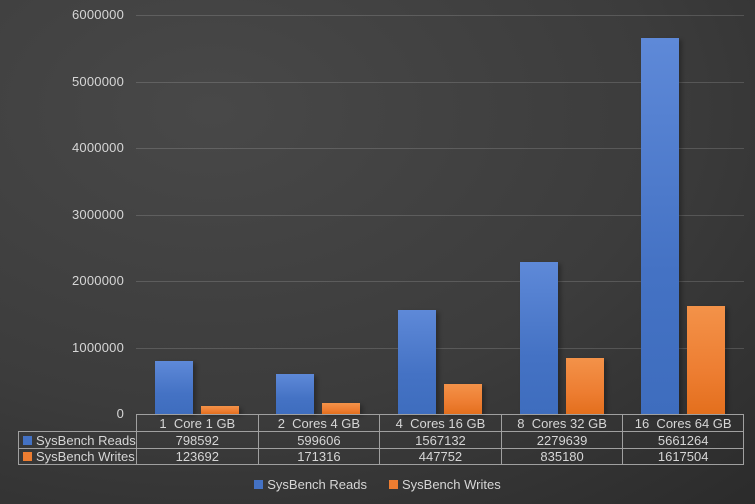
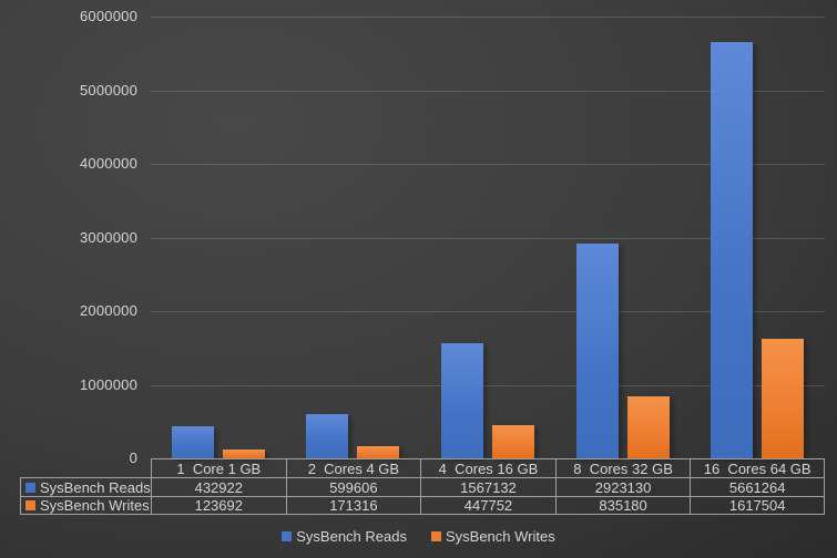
SysBench Reads/1 Core 1 GB: 798592 -> 432922
SysBench Reads/8 Cores 32 GB: 2279639 -> 2923130
